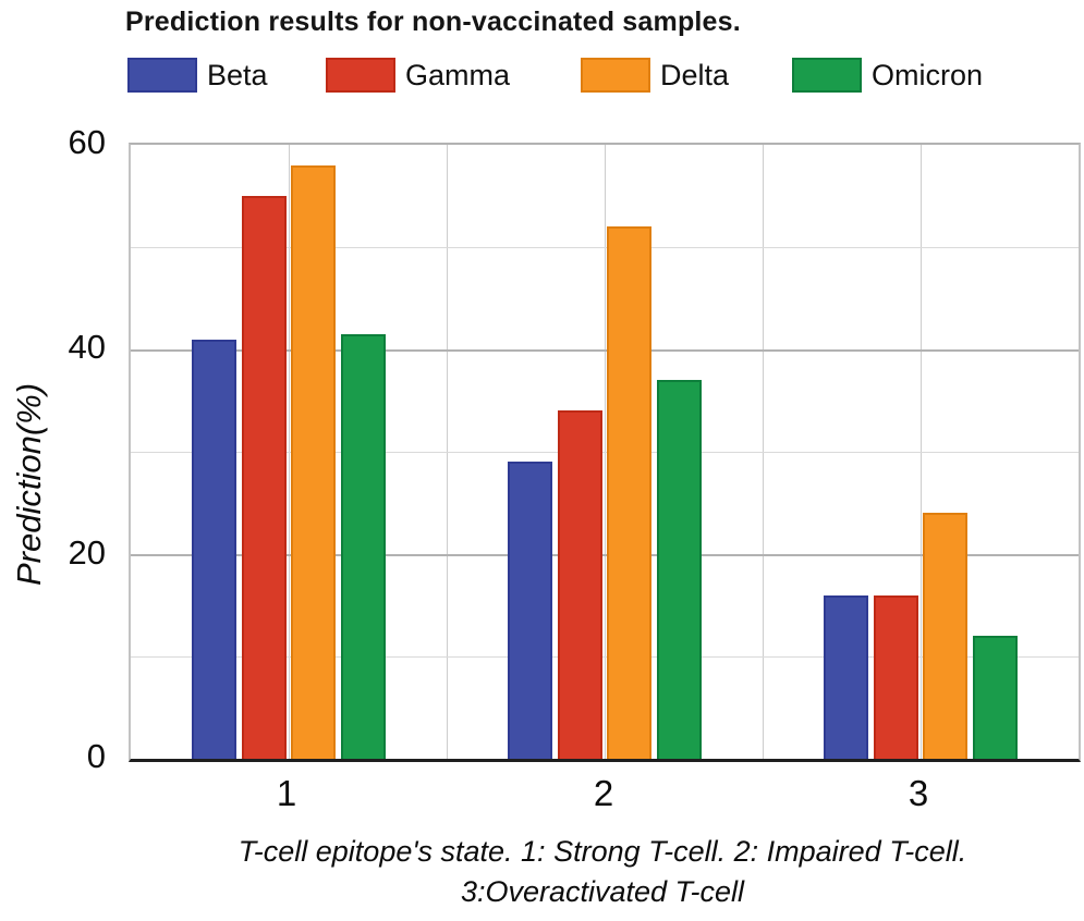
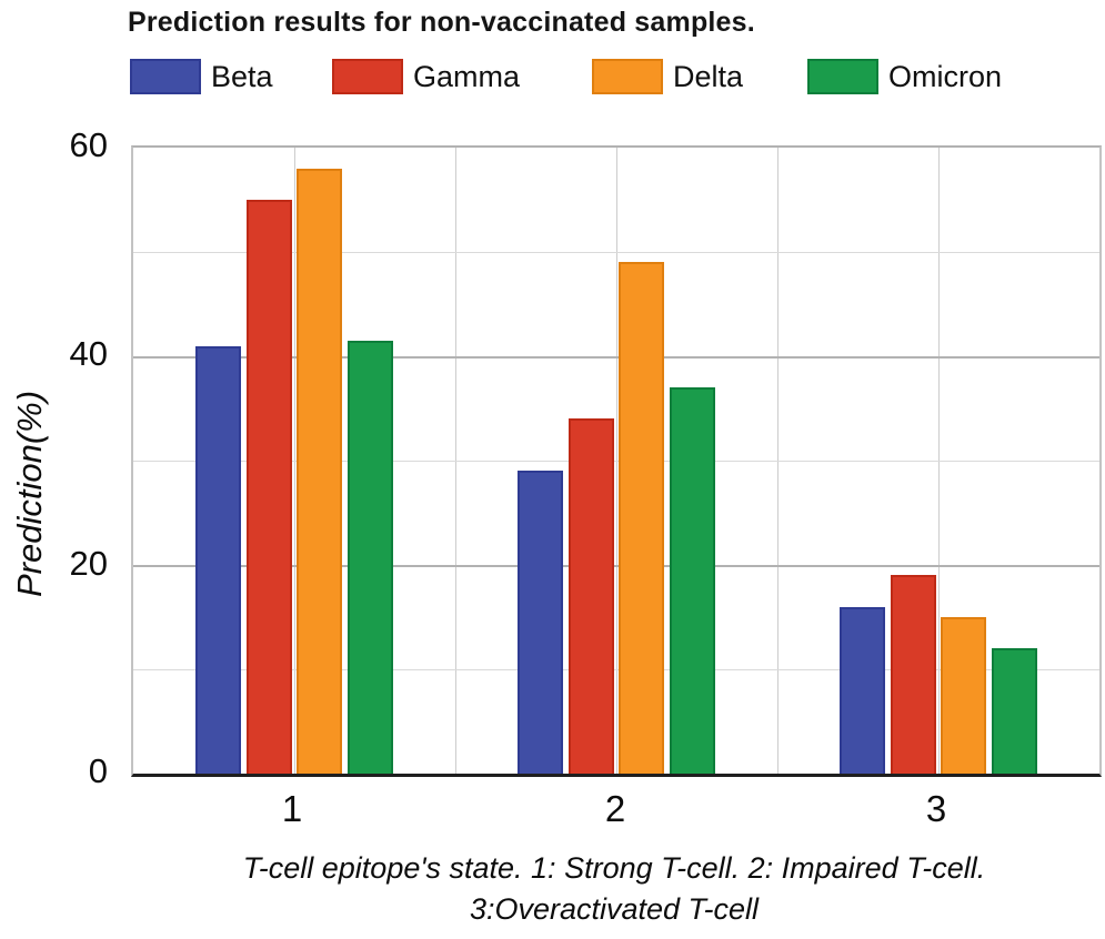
Delta/2: 52 -> 49
Gamma/3: 16 -> 19
Delta/3: 24 -> 15
